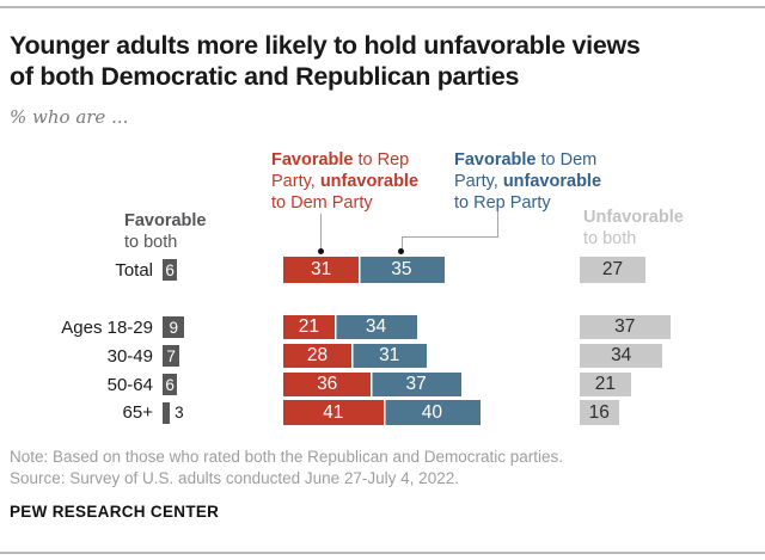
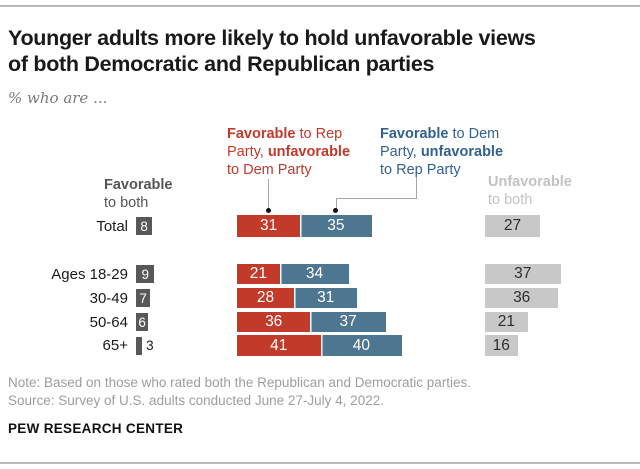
Favorable to both/Total: 6 -> 8
Unfavorable to both/30-49: 34 -> 36
